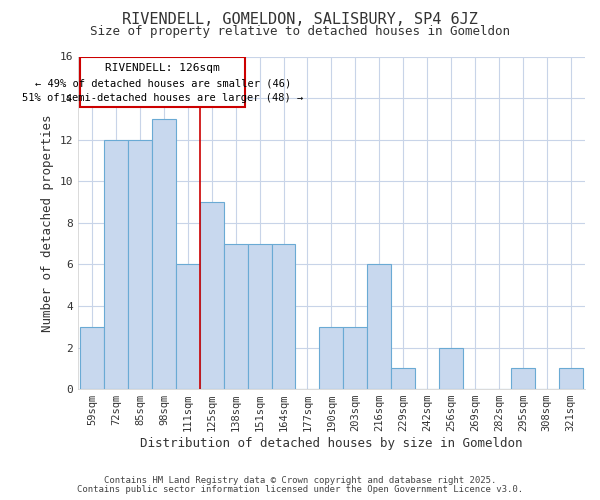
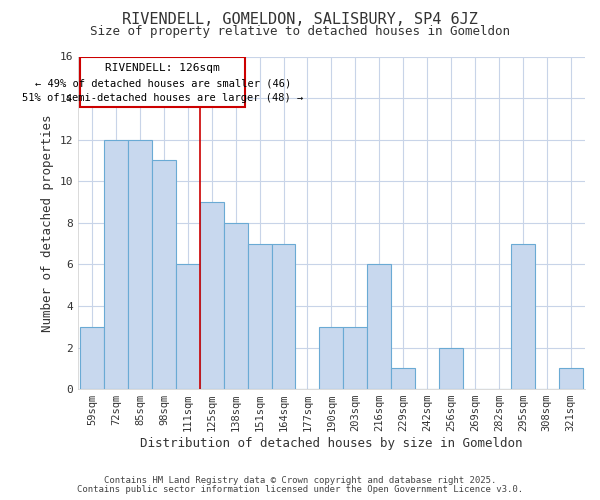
98sqm: 13 -> 11
138sqm: 7 -> 8
295sqm: 1 -> 7
